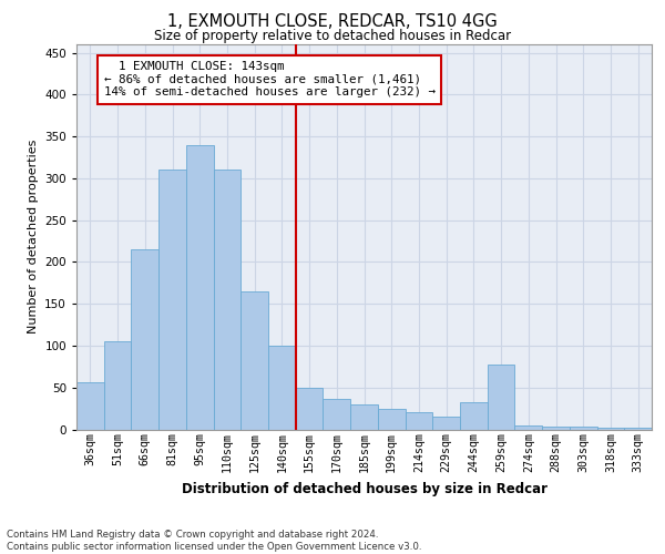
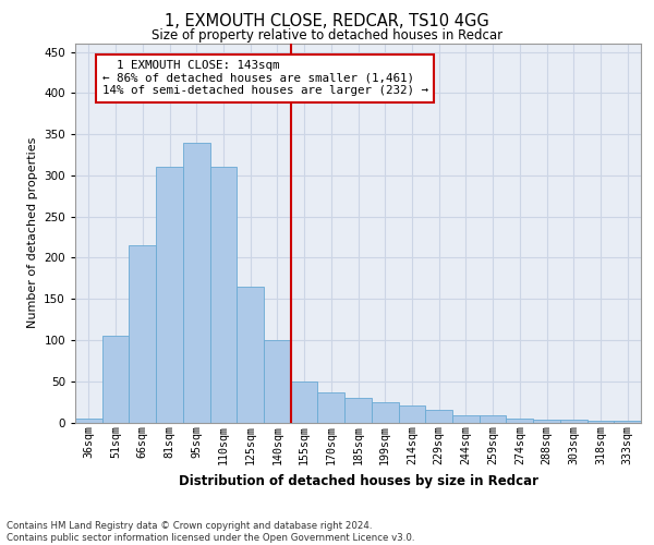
36sqm: 56 -> 5
244sqm: 32 -> 8
259sqm: 78 -> 8
